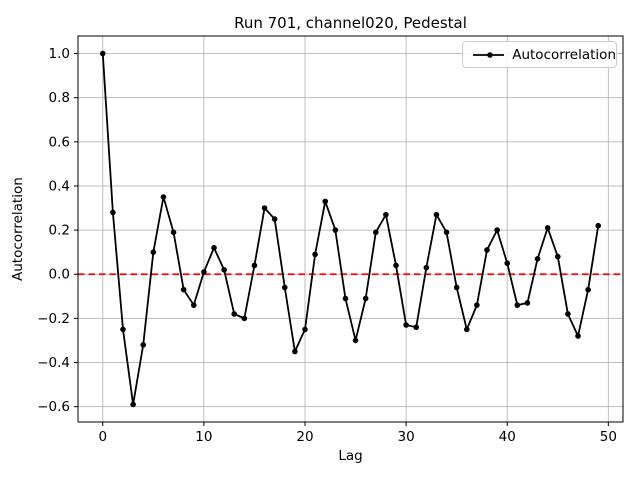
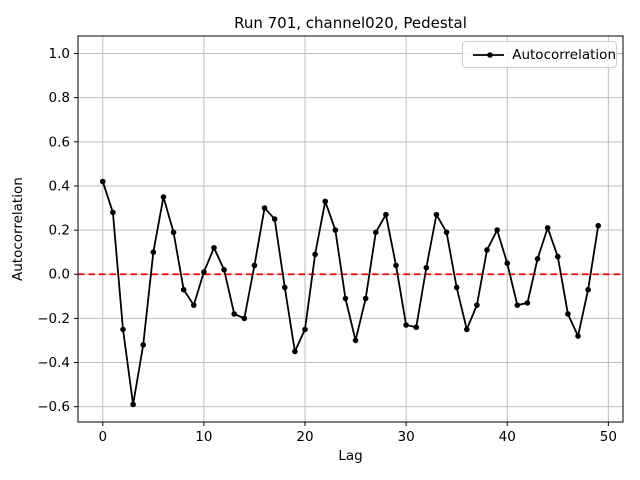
0: 1.00 -> 0.42
